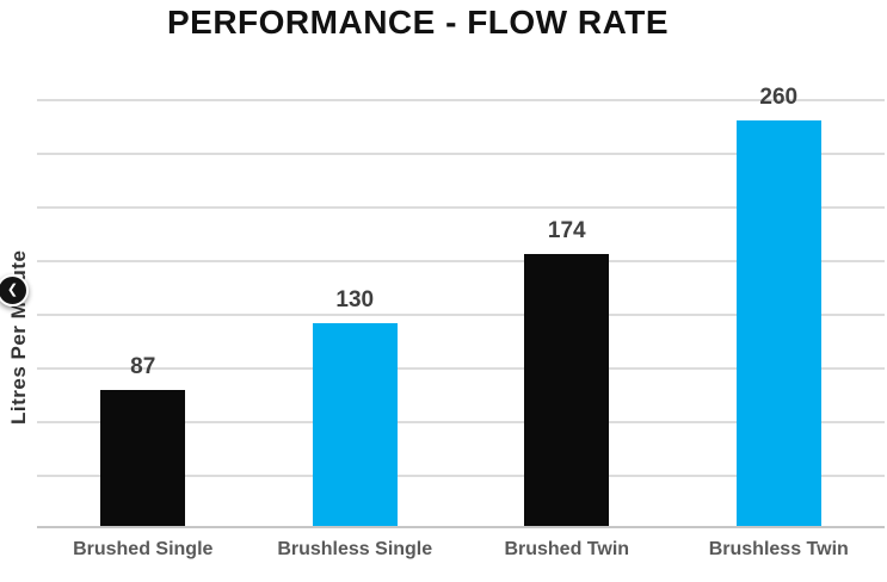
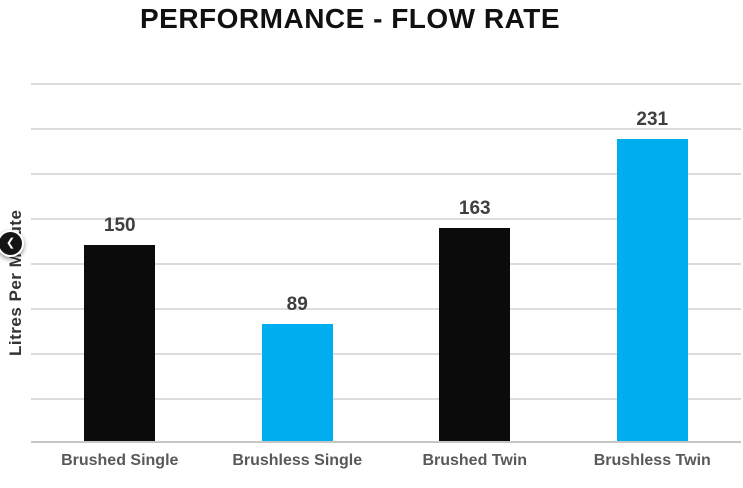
Brushed Single: 87 -> 150
Brushless Single: 130 -> 89
Brushed Twin: 174 -> 163
Brushless Twin: 260 -> 231
